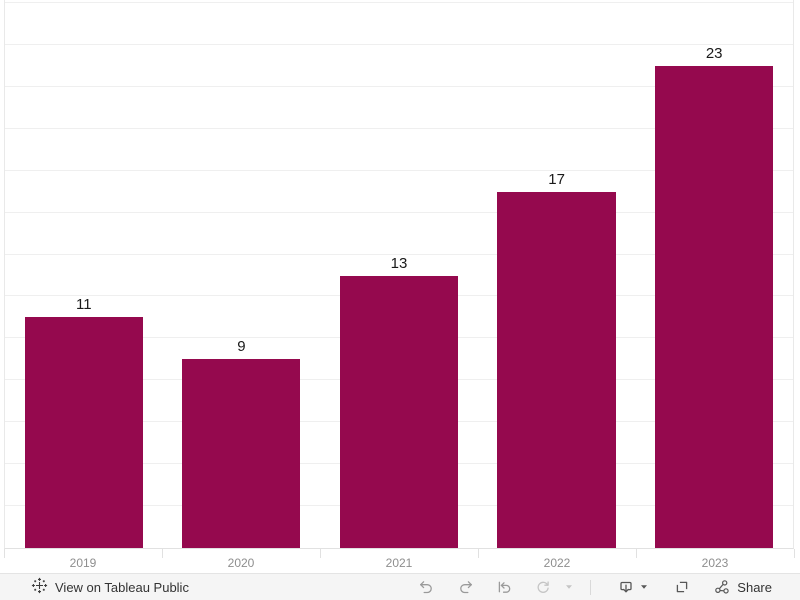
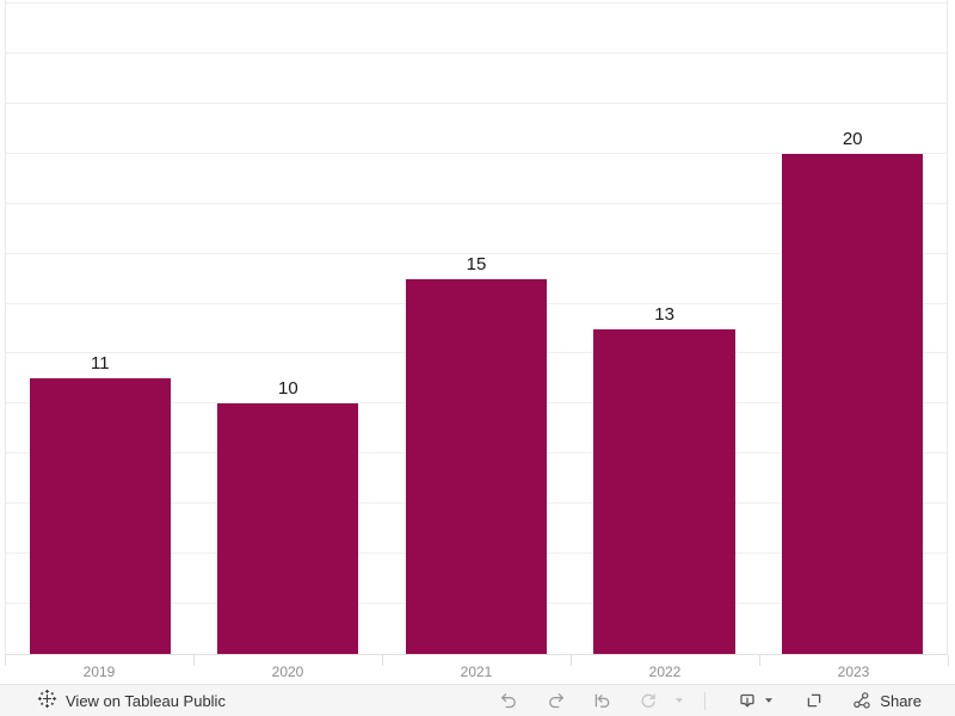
2020: 9 -> 10
2021: 13 -> 15
2022: 17 -> 13
2023: 23 -> 20
